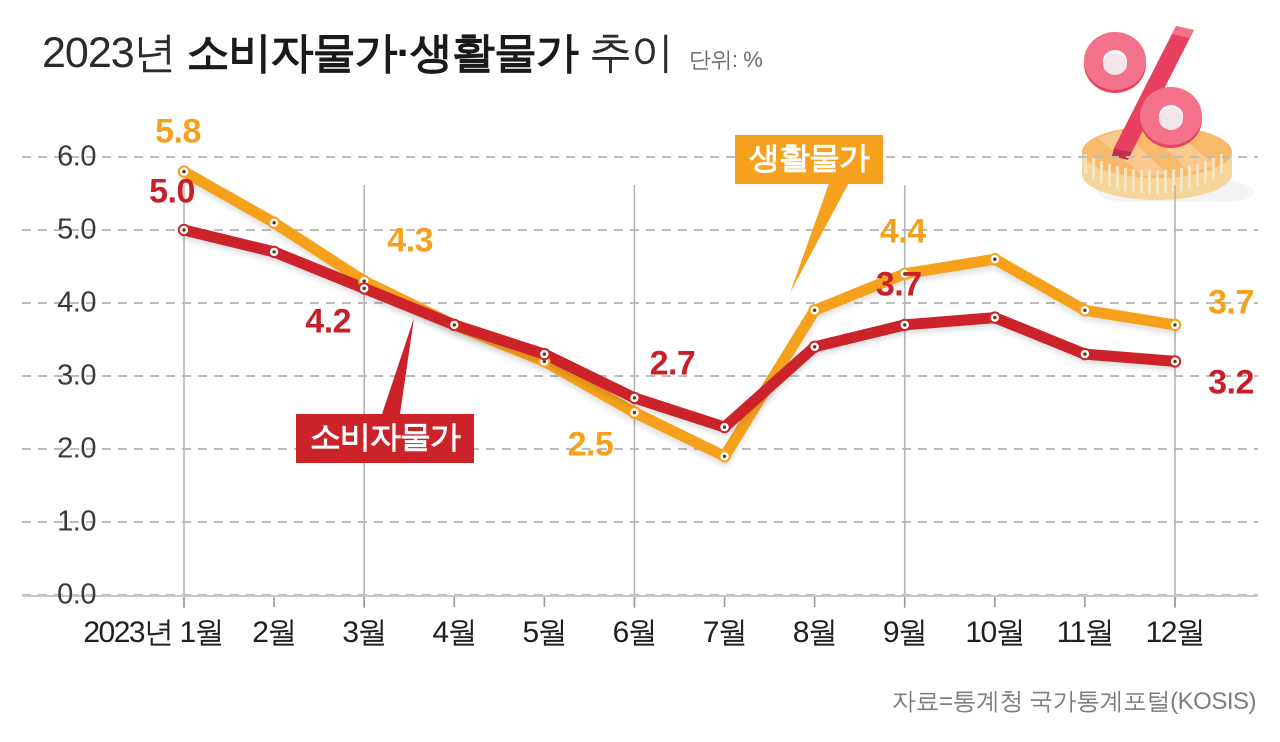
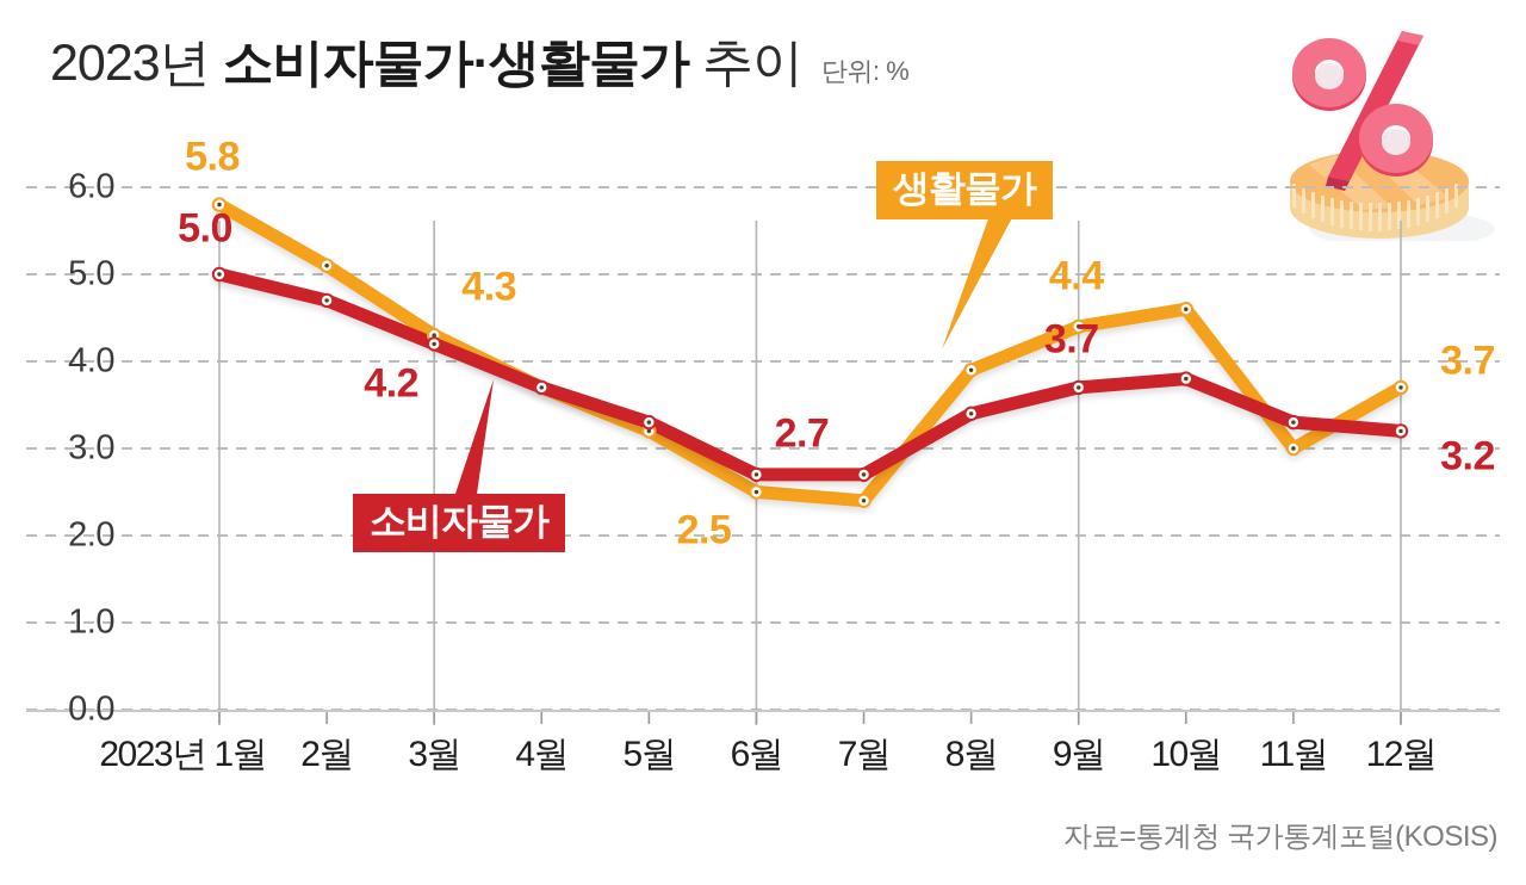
생활물가/7월: 1.9 -> 2.4
소비자물가/7월: 2.3 -> 2.7
생활물가/11월: 3.9 -> 3.0
